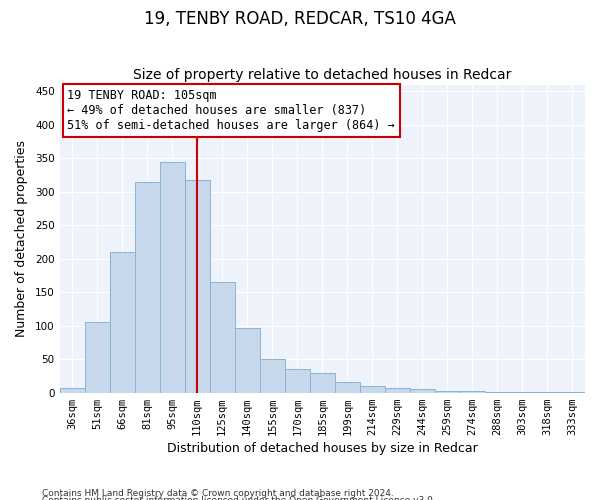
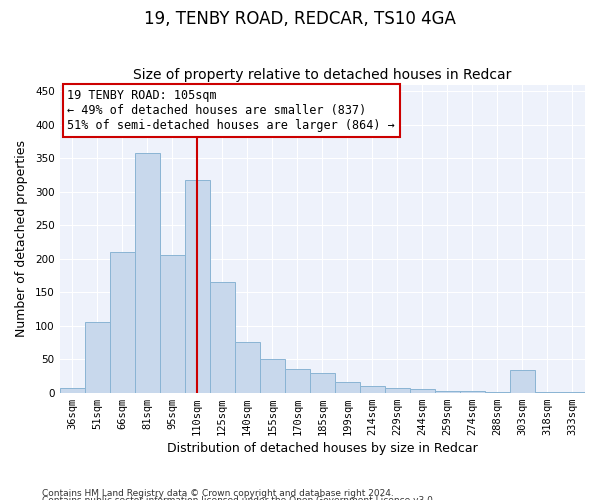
81sqm: 315 -> 358
95sqm: 345 -> 206
140sqm: 97 -> 76
303sqm: 1 -> 34
